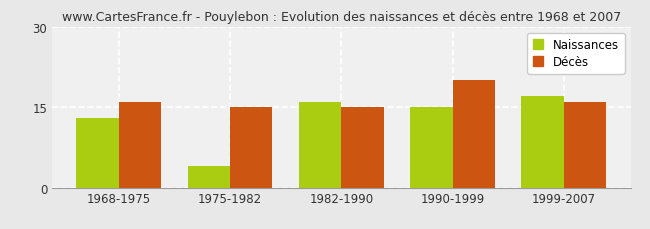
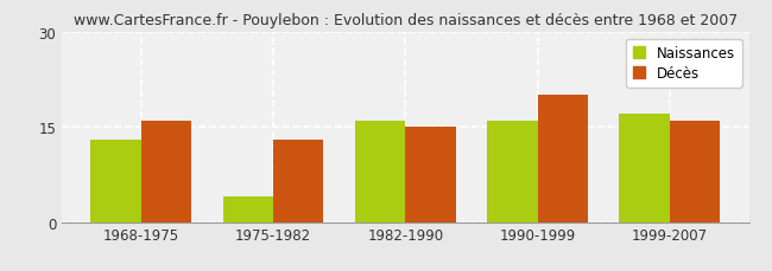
Décès/1975-1982: 15 -> 13
Naissances/1990-1999: 15 -> 16
